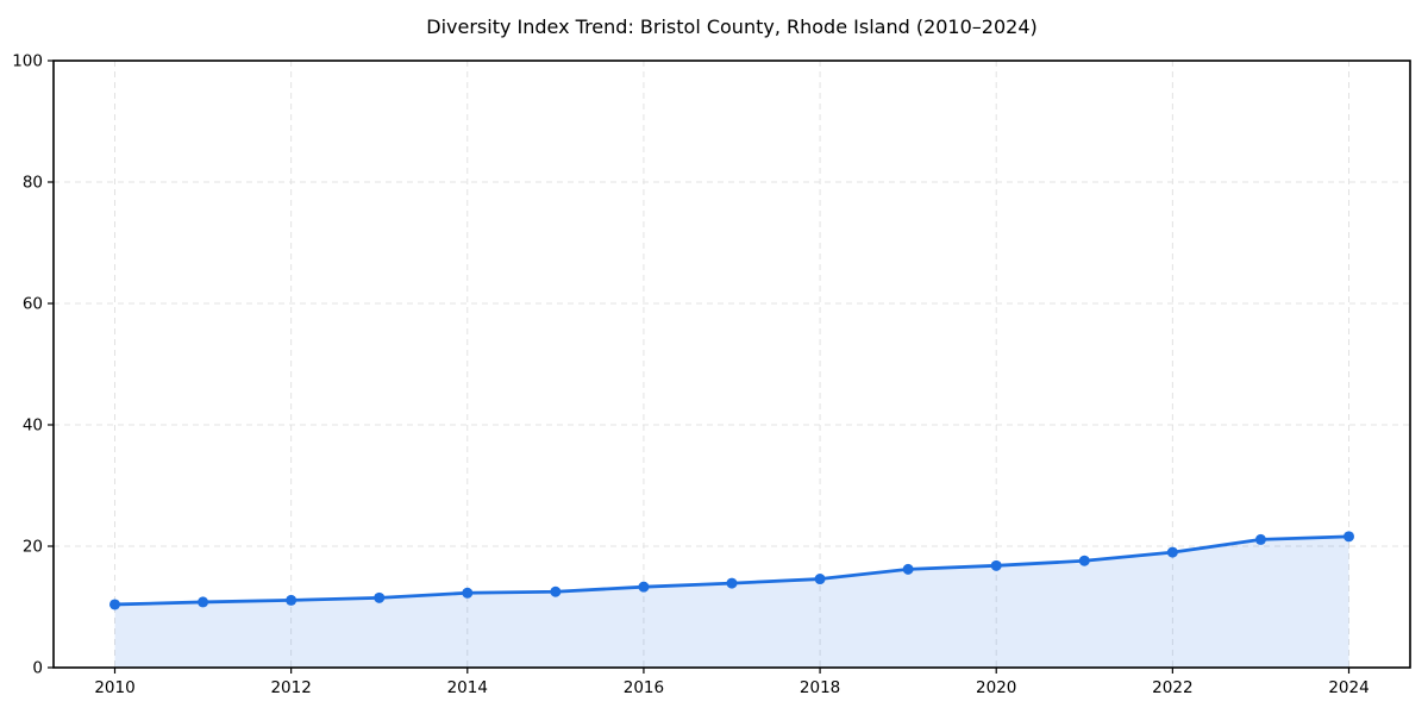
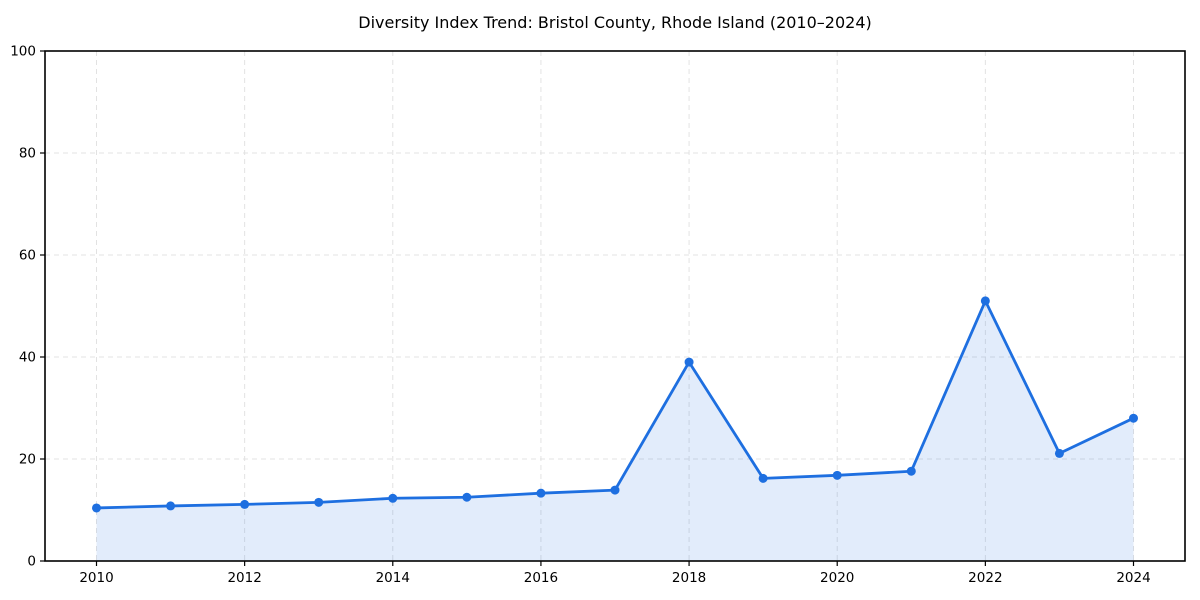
2018: 15 -> 39
2022: 19 -> 51
2024: 22 -> 28
